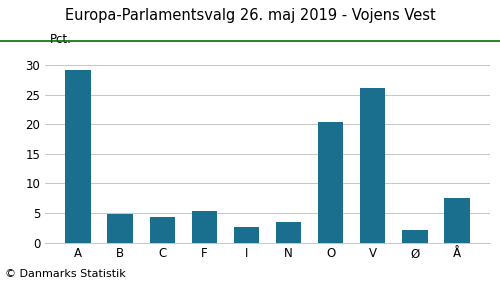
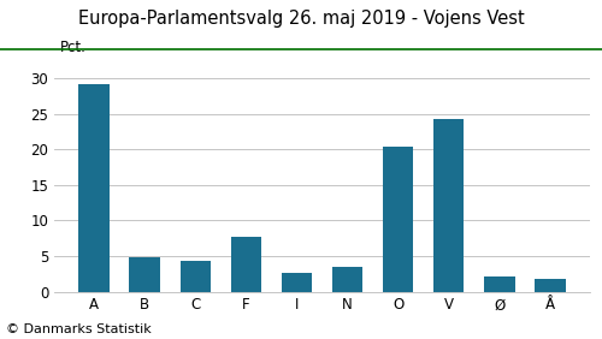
F: 5.4 -> 7.7
V: 26.2 -> 24.3
Å: 7.6 -> 1.7
